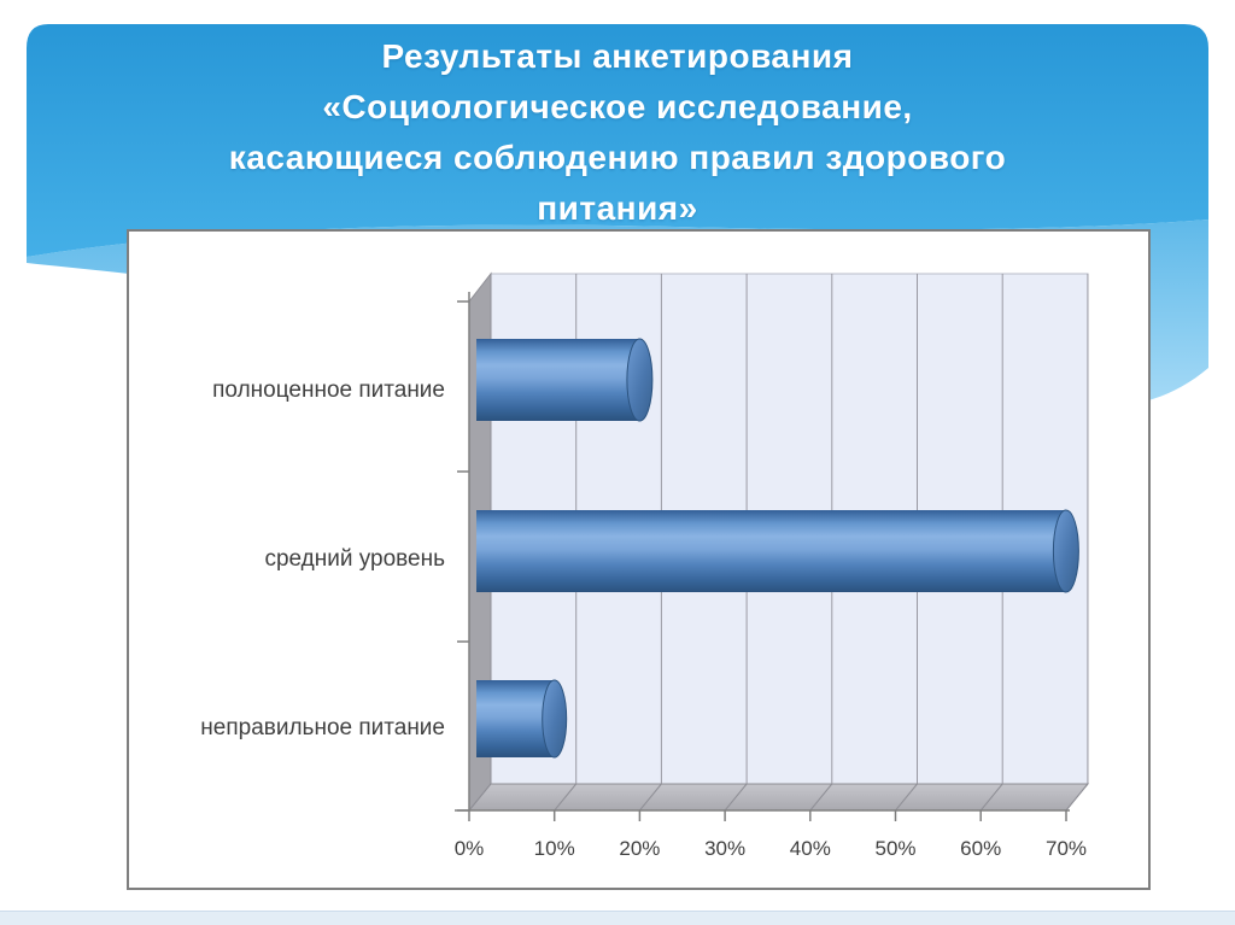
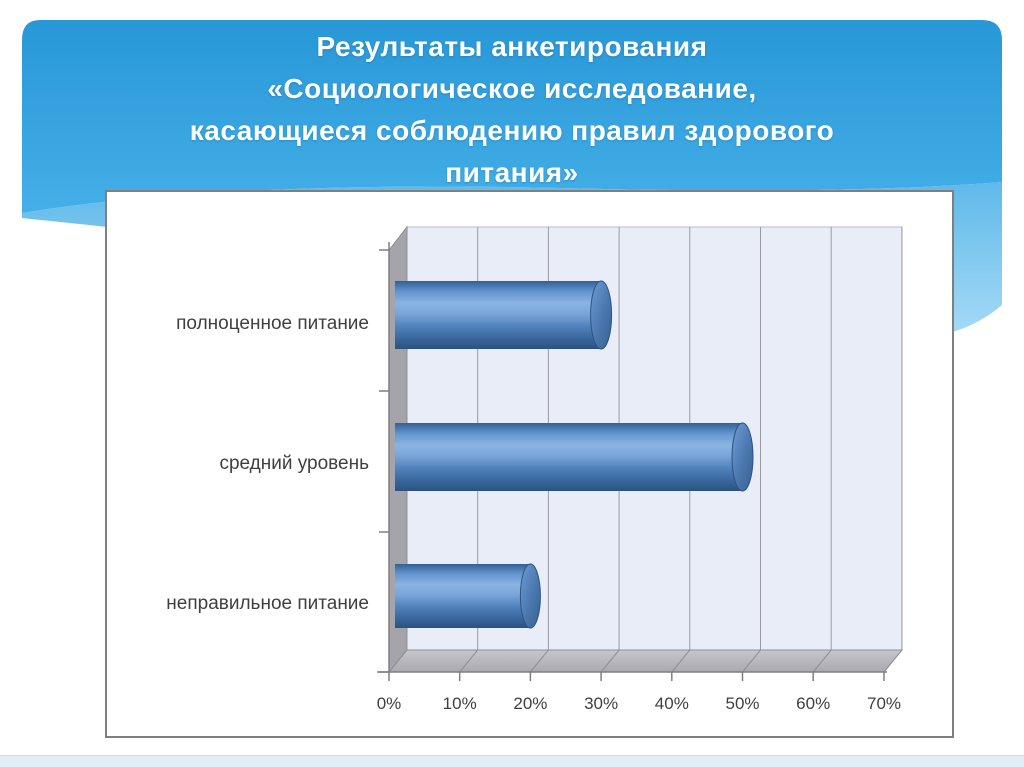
полноценное питание: 20% -> 30%
средний уровень: 70% -> 50%
неправильное питание: 10% -> 20%
